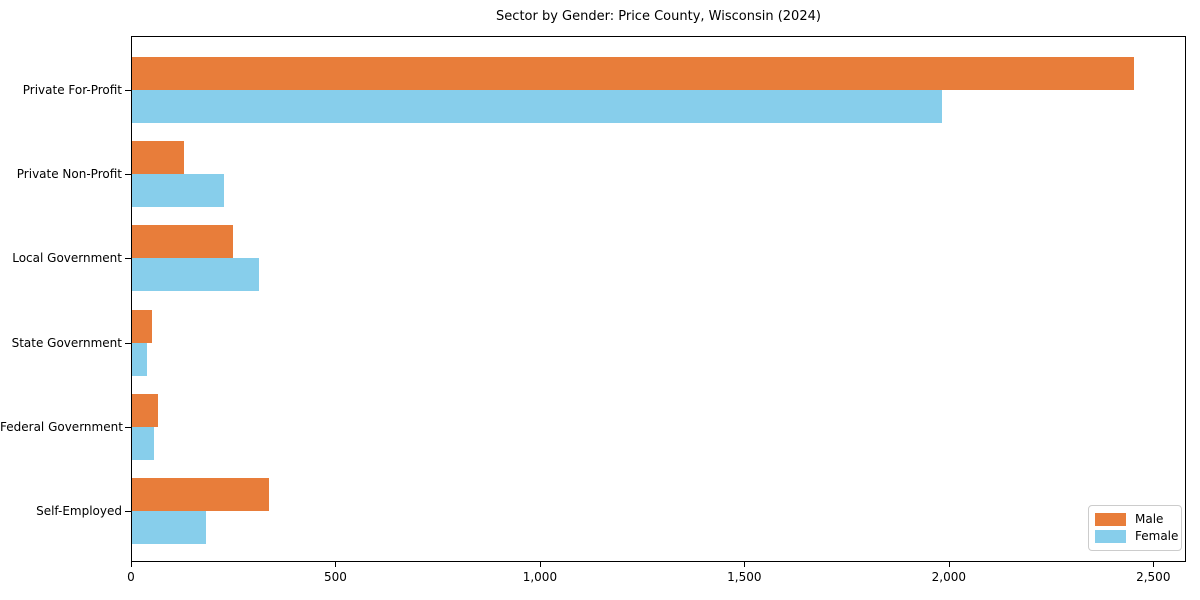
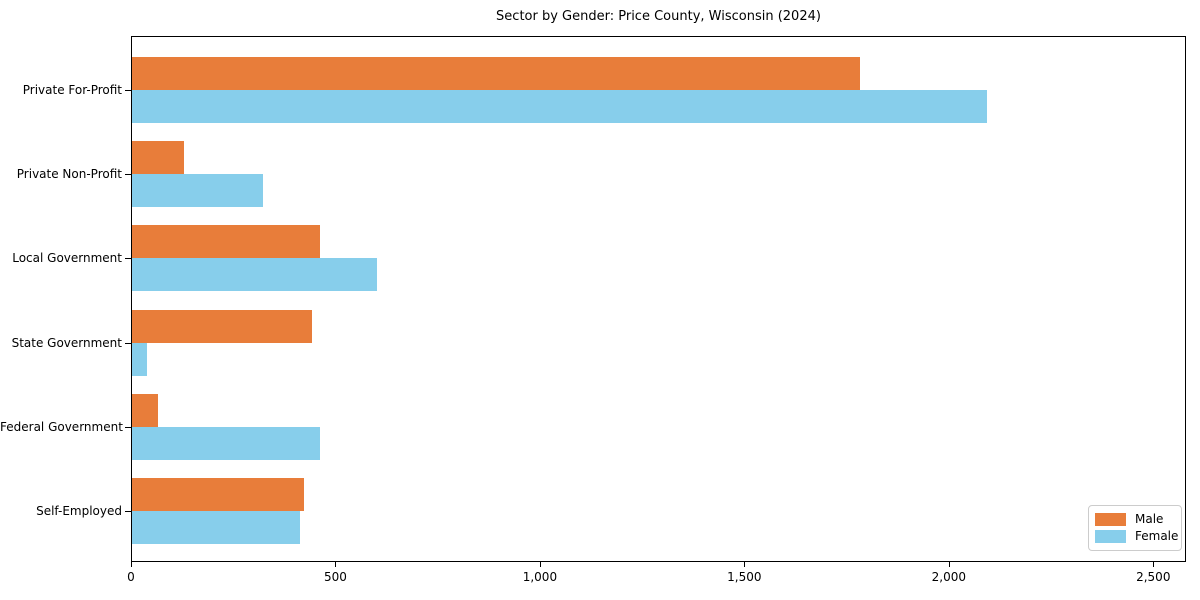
Male/Private For-Profit: 2450 -> 1780
Female/Private For-Profit: 1980 -> 2090
Female/Private Non-Profit: 220 -> 320
Male/Local Government: 250 -> 460
Female/Local Government: 310 -> 600
Male/State Government: 50 -> 440
Female/Federal Government: 50 -> 460
Male/Self-Employed: 340 -> 420
Female/Self-Employed: 180 -> 410
